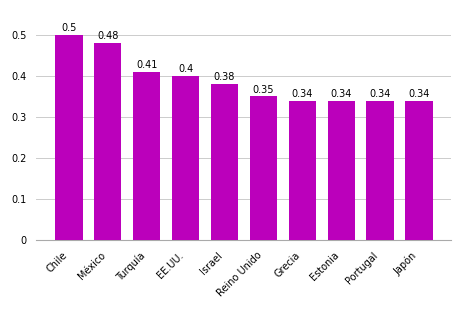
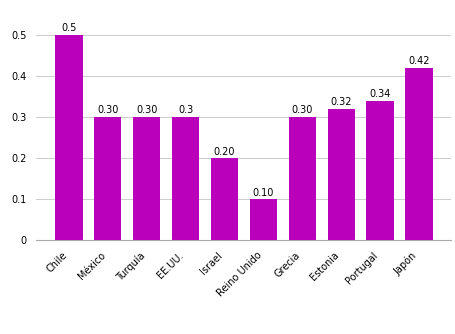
México: 0.48 -> 0.30
Turquía: 0.4 -> 0.3
EE.UU.: 0.4 -> 0.3
Israel: 0.38 -> 0.20
Reino Unido: 0.35 -> 0.10
Grecia: 0.34 -> 0.30
Estonia: 0.34 -> 0.32
Japón: 0.34 -> 0.42
